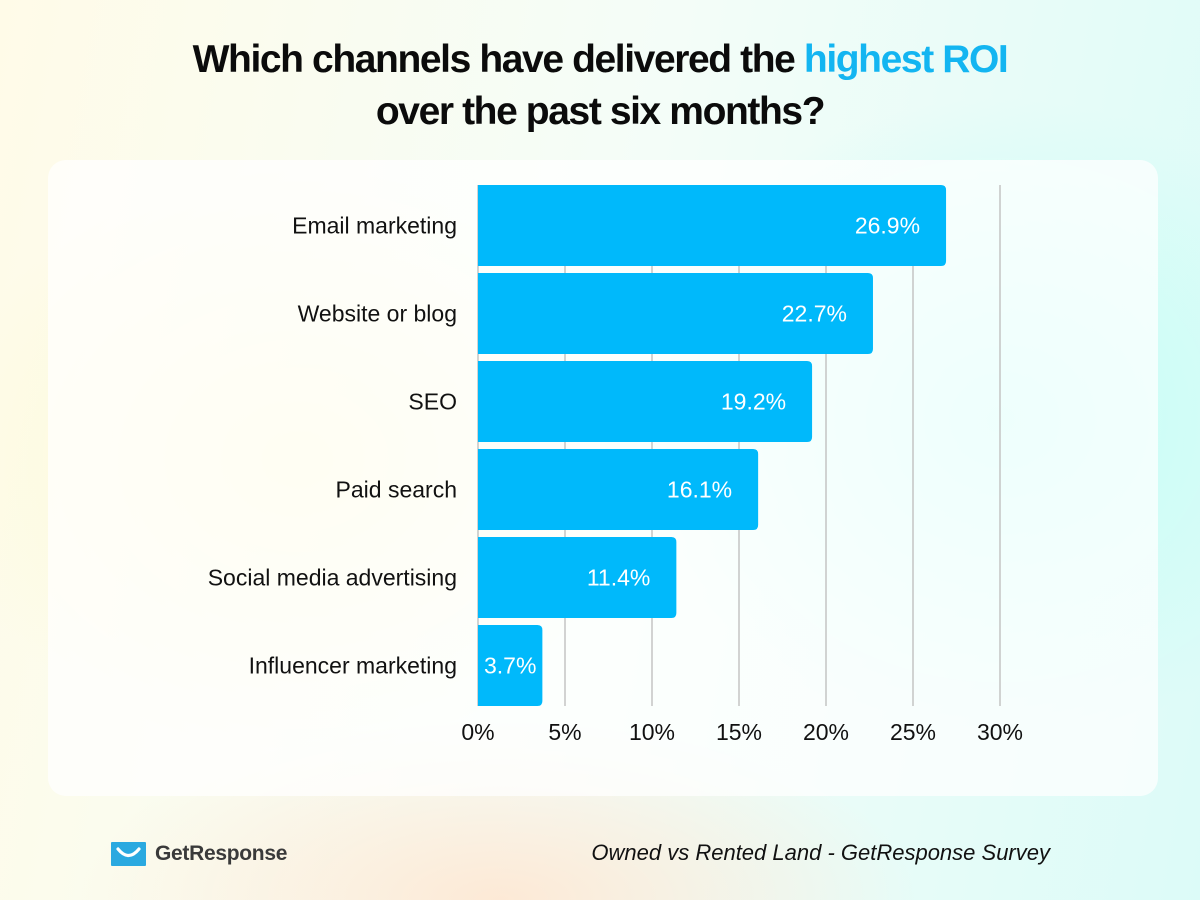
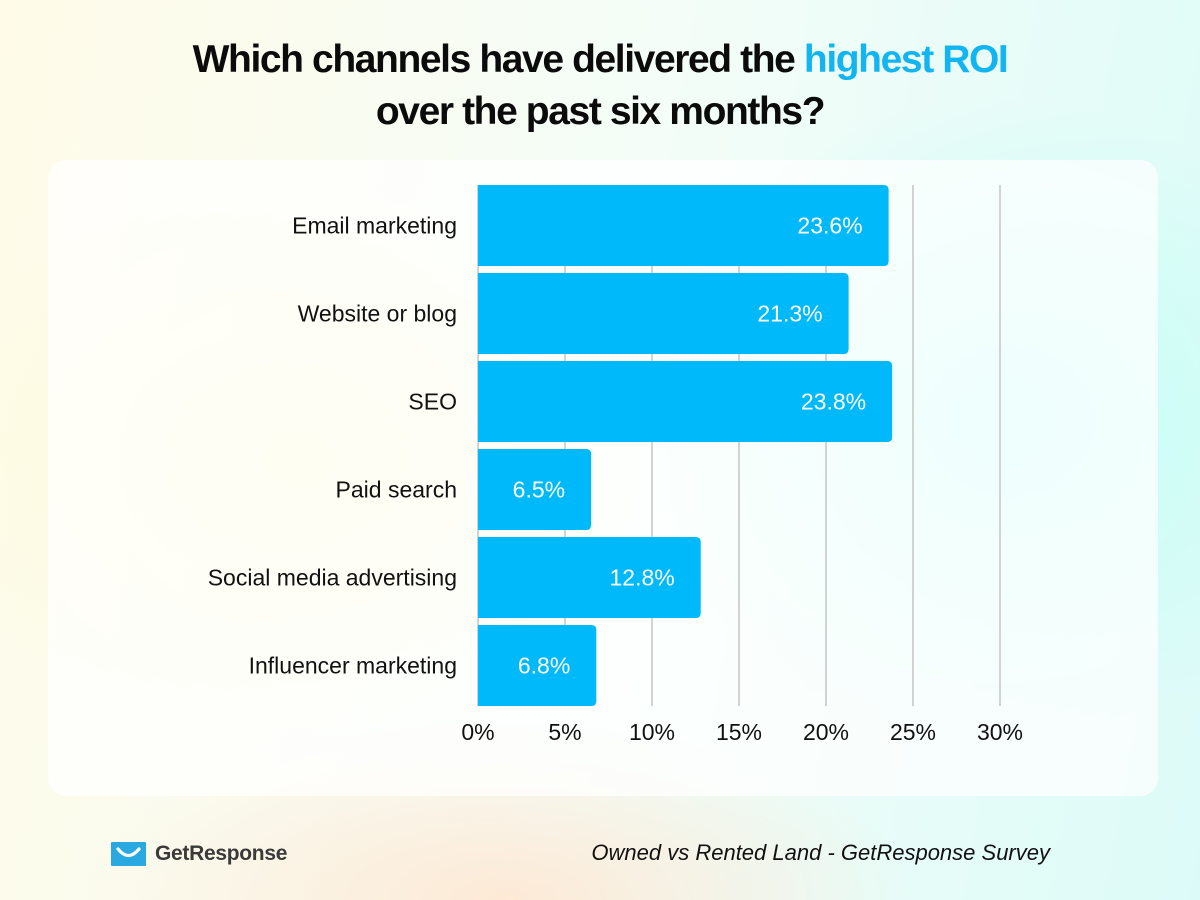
Email marketing: 26.9% -> 23.6%
Website or blog: 22.7% -> 21.3%
SEO: 19.2% -> 23.8%
Paid search: 16.1% -> 6.5%
Social media advertising: 11.4% -> 12.8%
Influencer marketing: 3.7% -> 6.8%
